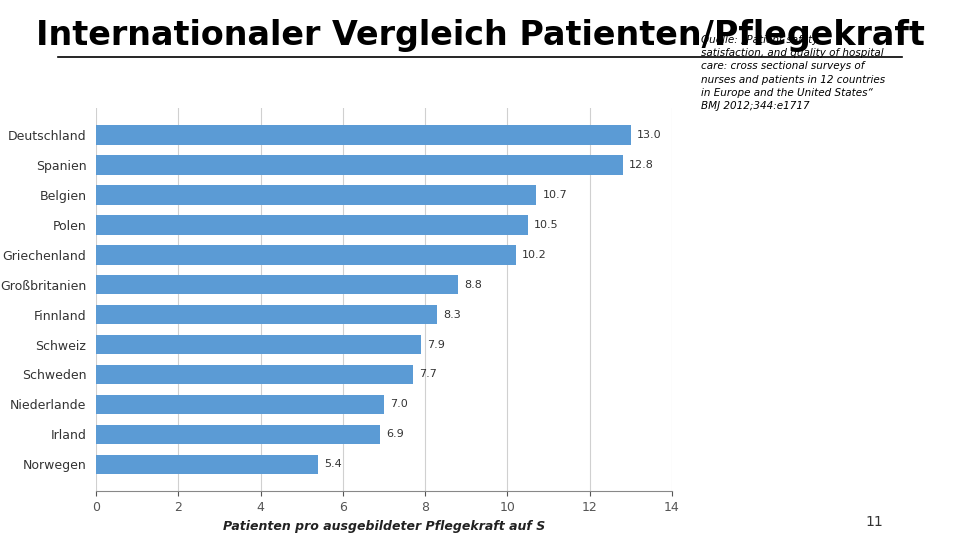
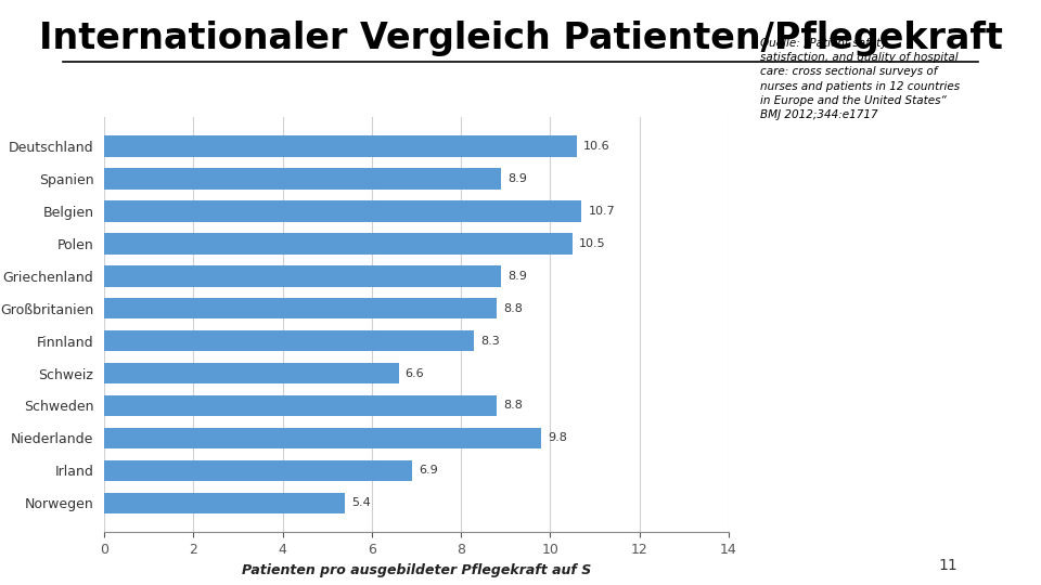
Deutschland: 13.0 -> 10.6
Spanien: 12.8 -> 8.9
Griechenland: 10.2 -> 8.9
Schweiz: 7.9 -> 6.6
Schweden: 7.7 -> 8.8
Niederlande: 7.0 -> 9.8
